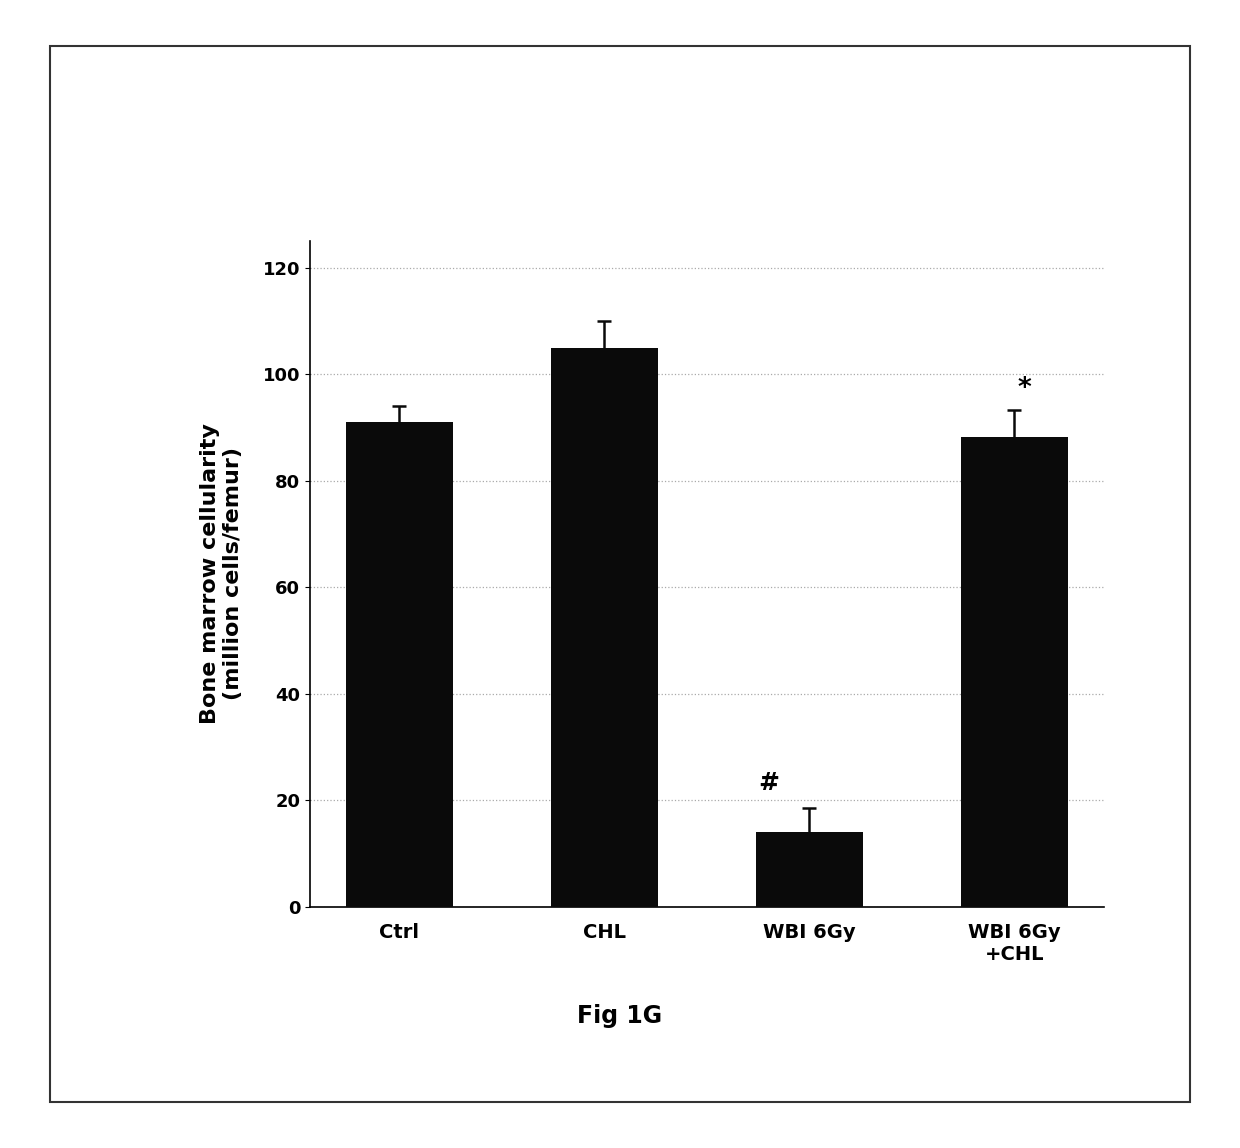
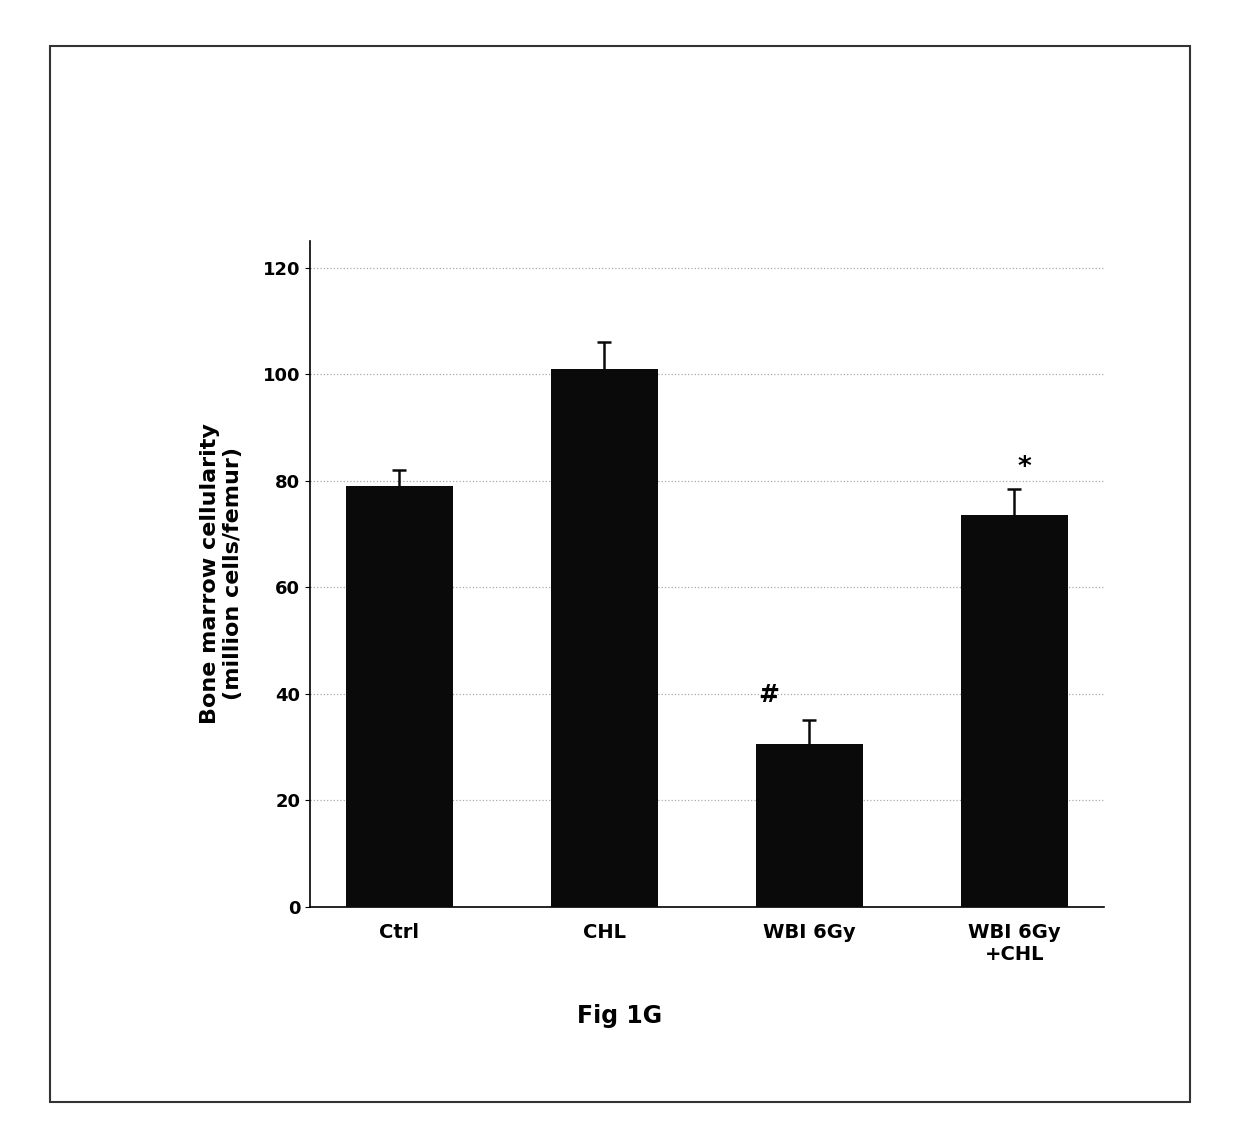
Ctrl: 91.0 -> 79.0
CHL: 105.0 -> 101.0
WBI 6Gy: 14.0 -> 30.5
WBI 6Gy +CHL: 88.2 -> 73.5
